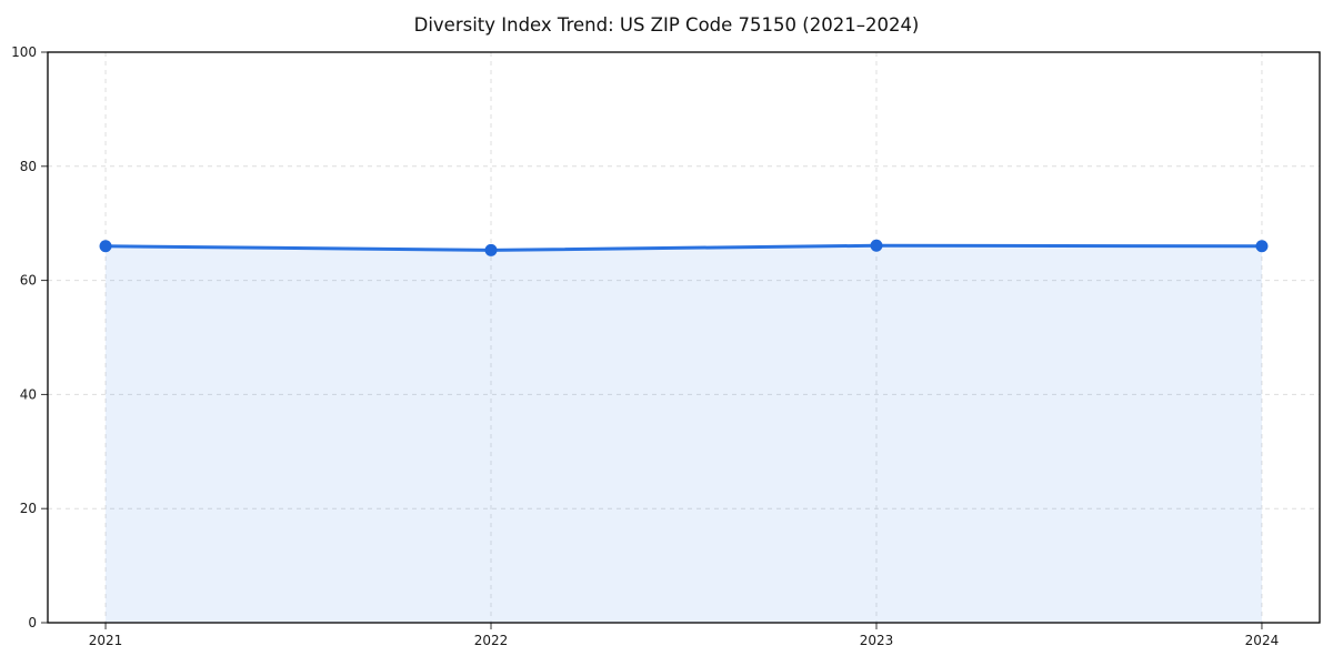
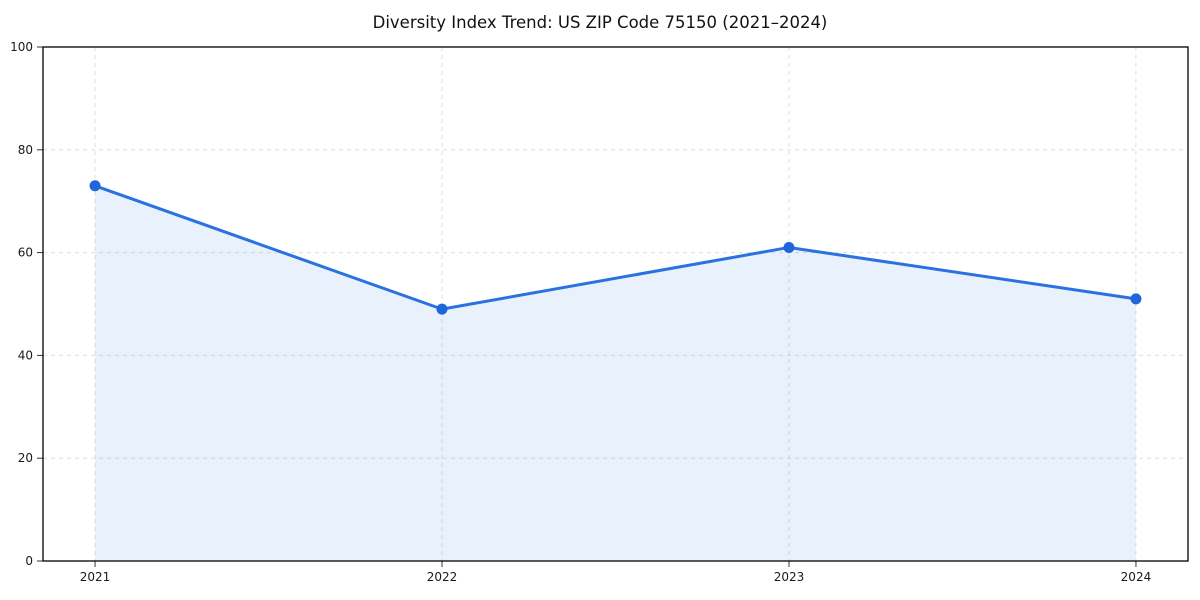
2021: 66 -> 73
2022: 65 -> 49
2023: 66 -> 61
2024: 66 -> 51
